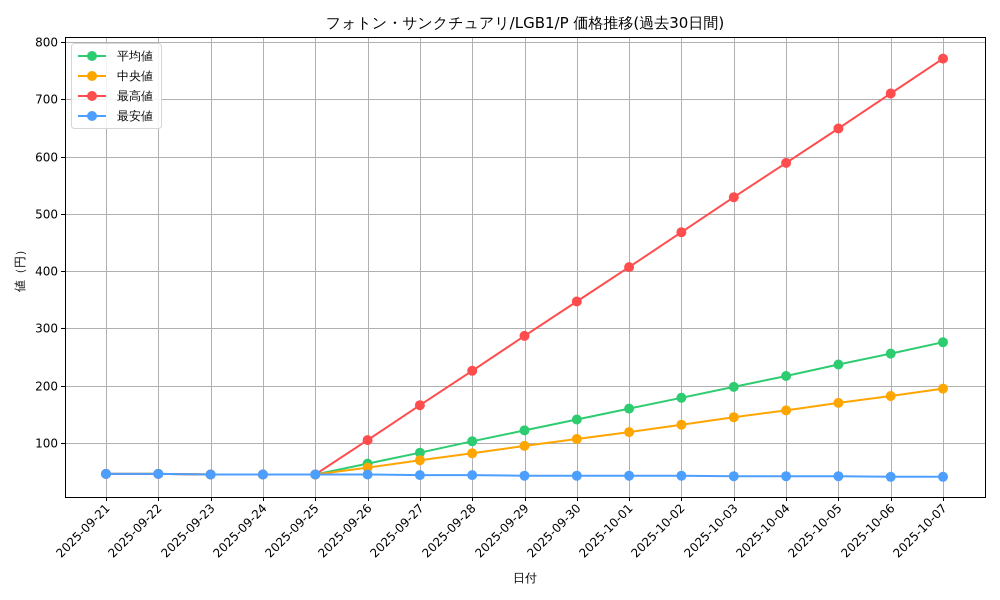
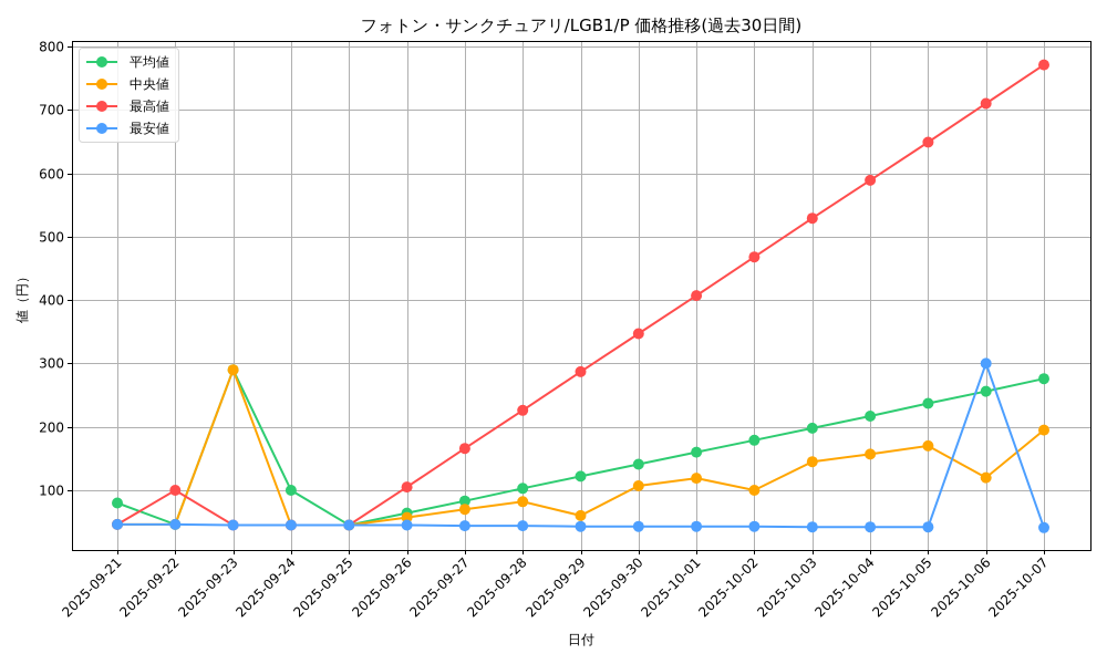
平均値/2025-09-21: 50 -> 80
最高値/2025-09-22: 50 -> 100
平均値/2025-09-23: 40 -> 290
中央値/2025-09-23: 40 -> 290
平均値/2025-09-24: 40 -> 100
中央値/2025-09-29: 100 -> 60
中央値/2025-10-02: 130 -> 100
中央値/2025-10-06: 180 -> 120
最安値/2025-10-06: 40 -> 300
